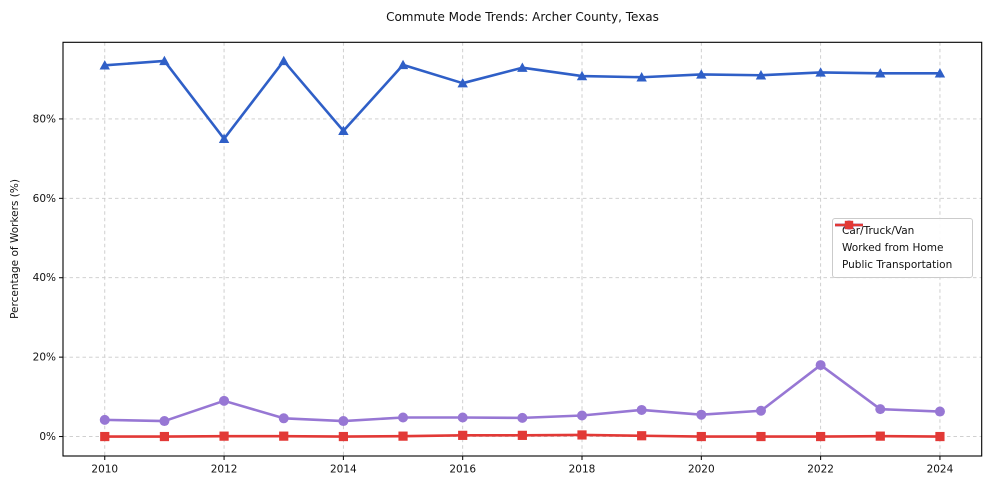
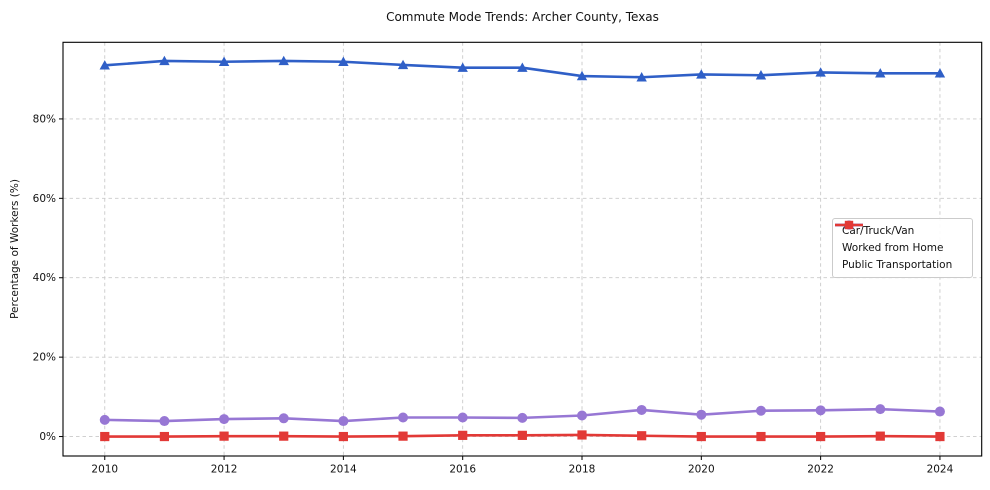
Car/Truck/Van/2012: 75% -> 94%
Worked from Home/2012: 9% -> 4%
Car/Truck/Van/2014: 77% -> 94%
Car/Truck/Van/2016: 89% -> 93%
Worked from Home/2022: 18% -> 7%
